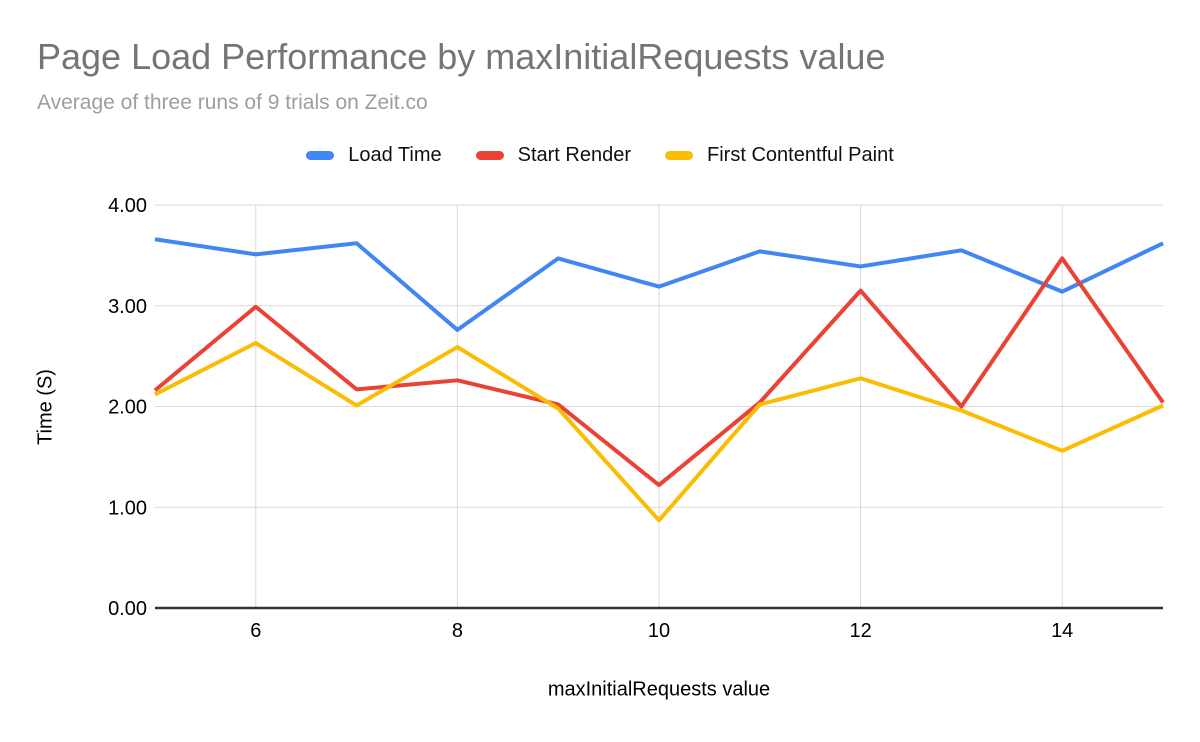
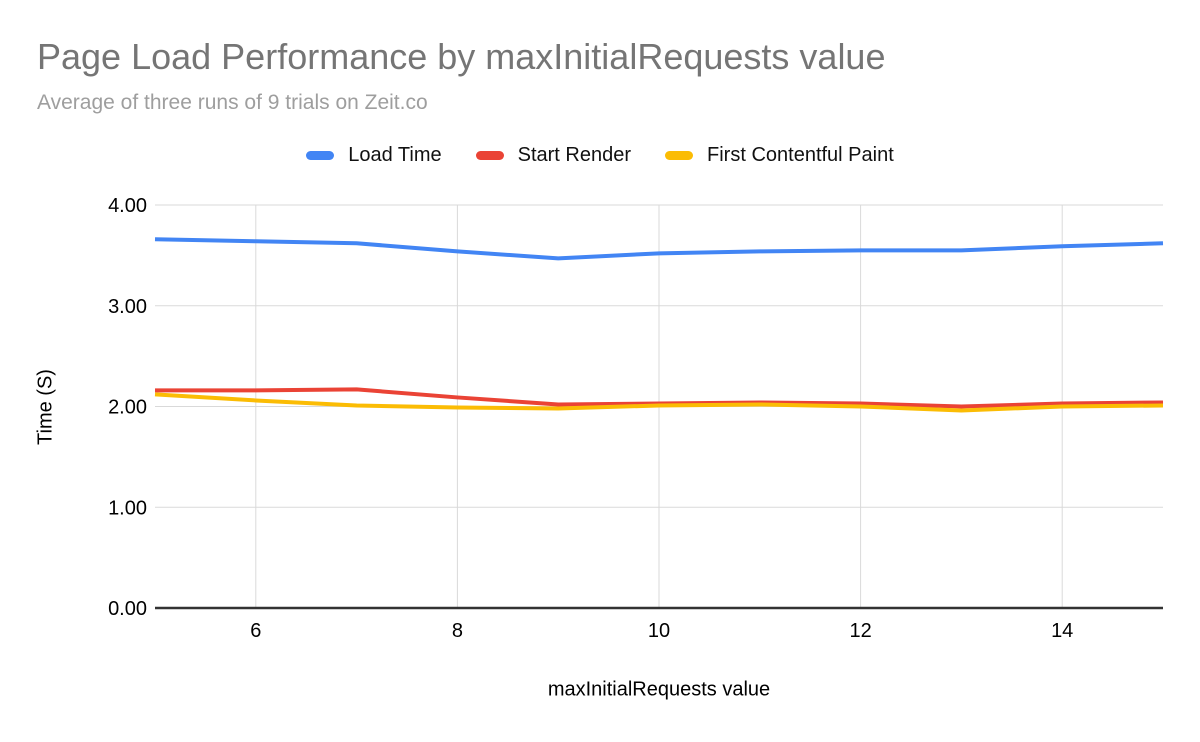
Load Time/6: 3.51 -> 3.64
Start Render/6: 2.99 -> 2.16
First Contentful Paint/6: 2.63 -> 2.06
Load Time/8: 2.76 -> 3.54
Start Render/8: 2.26 -> 2.09
First Contentful Paint/8: 2.59 -> 1.99
Load Time/10: 3.19 -> 3.52
Start Render/10: 1.22 -> 2.03
First Contentful Paint/10: 0.87 -> 2.01
Load Time/12: 3.39 -> 3.55
Start Render/12: 3.15 -> 2.03
First Contentful Paint/12: 2.28 -> 2.00
Load Time/14: 3.14 -> 3.59
Start Render/14: 3.47 -> 2.03
First Contentful Paint/14: 1.56 -> 2.00
